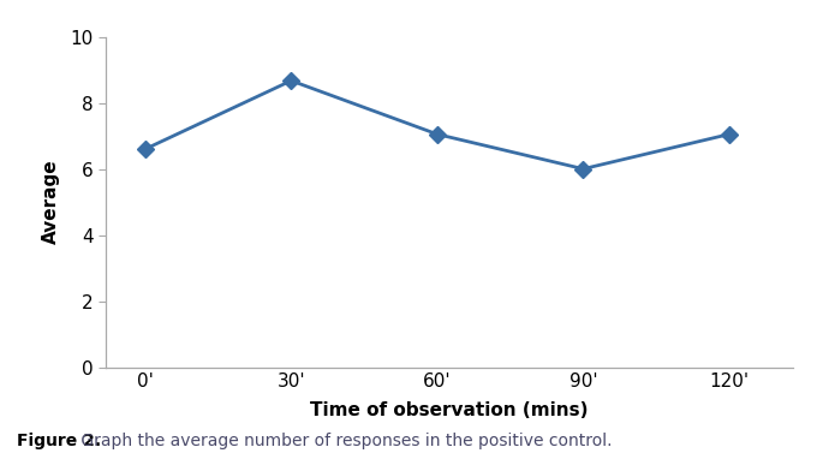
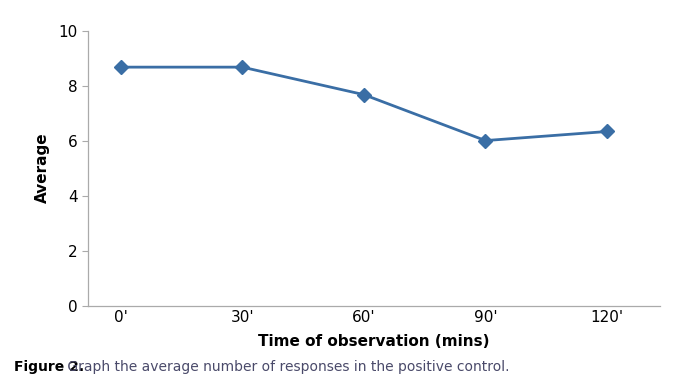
0': 6.60 -> 8.67
60': 7.05 -> 7.67
120': 7.05 -> 6.33
